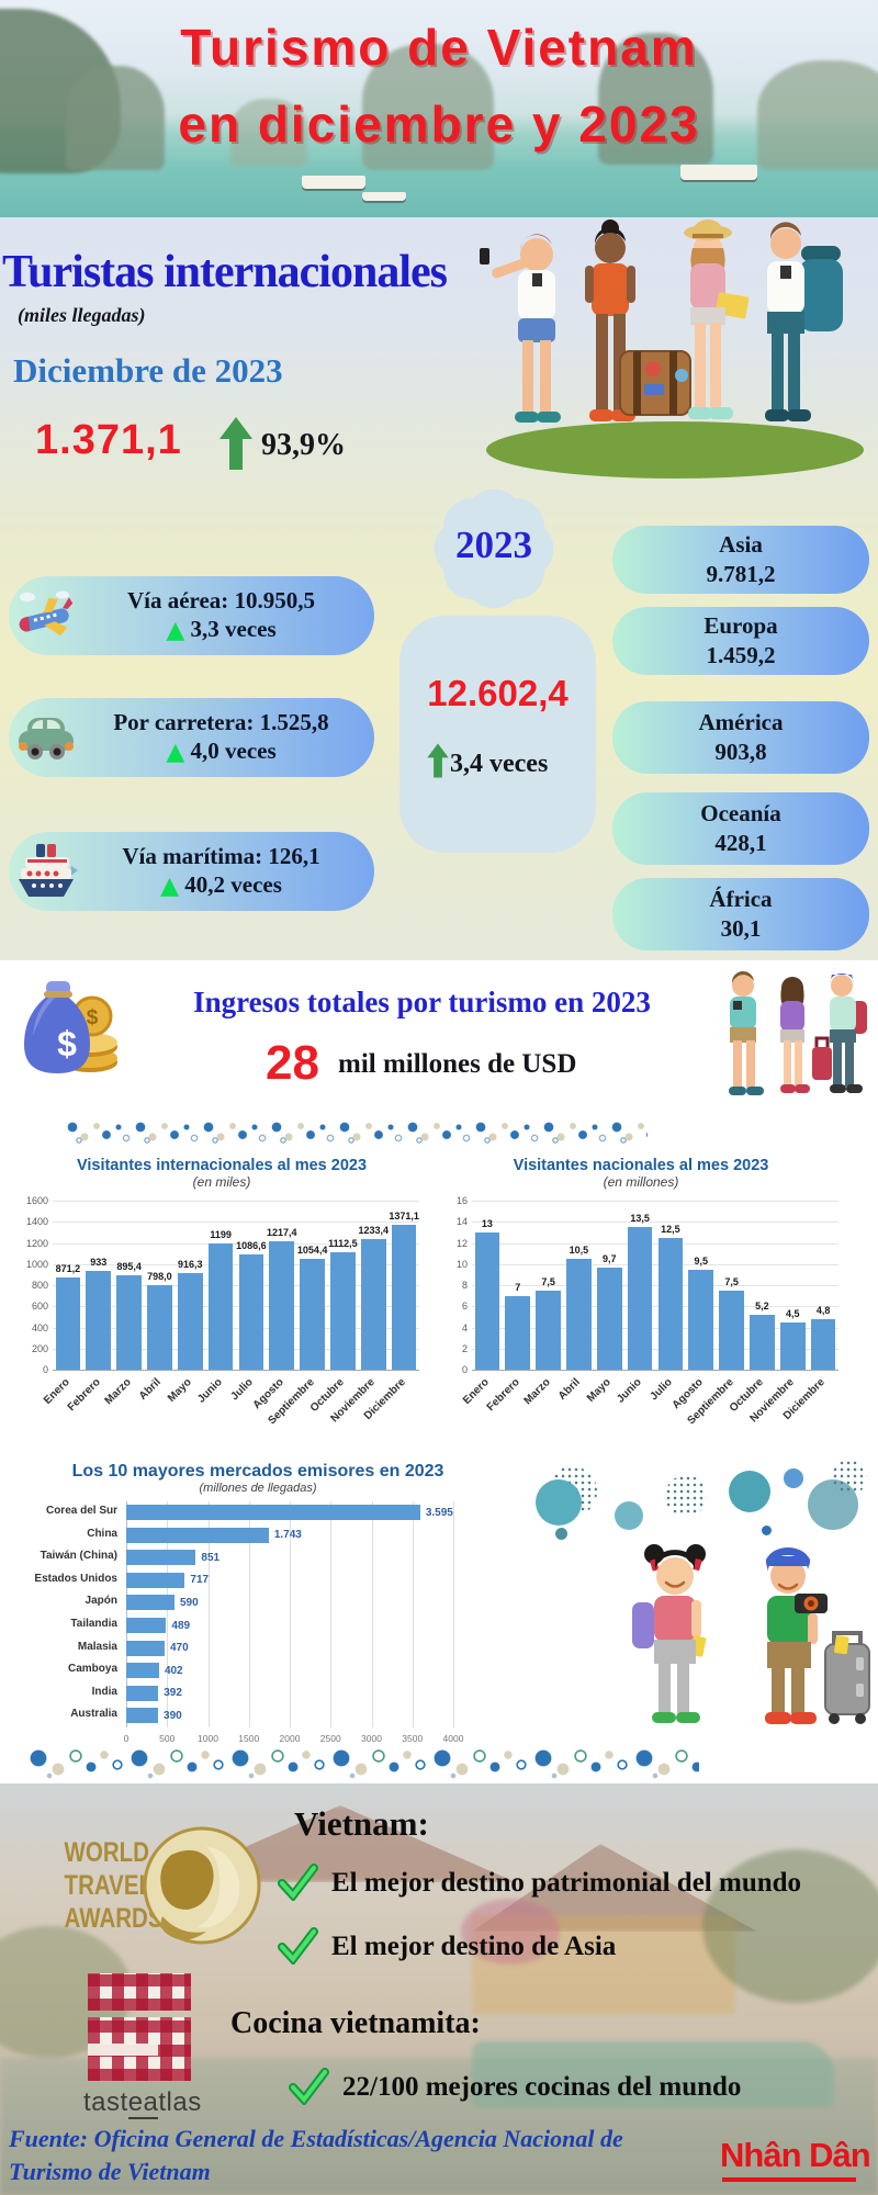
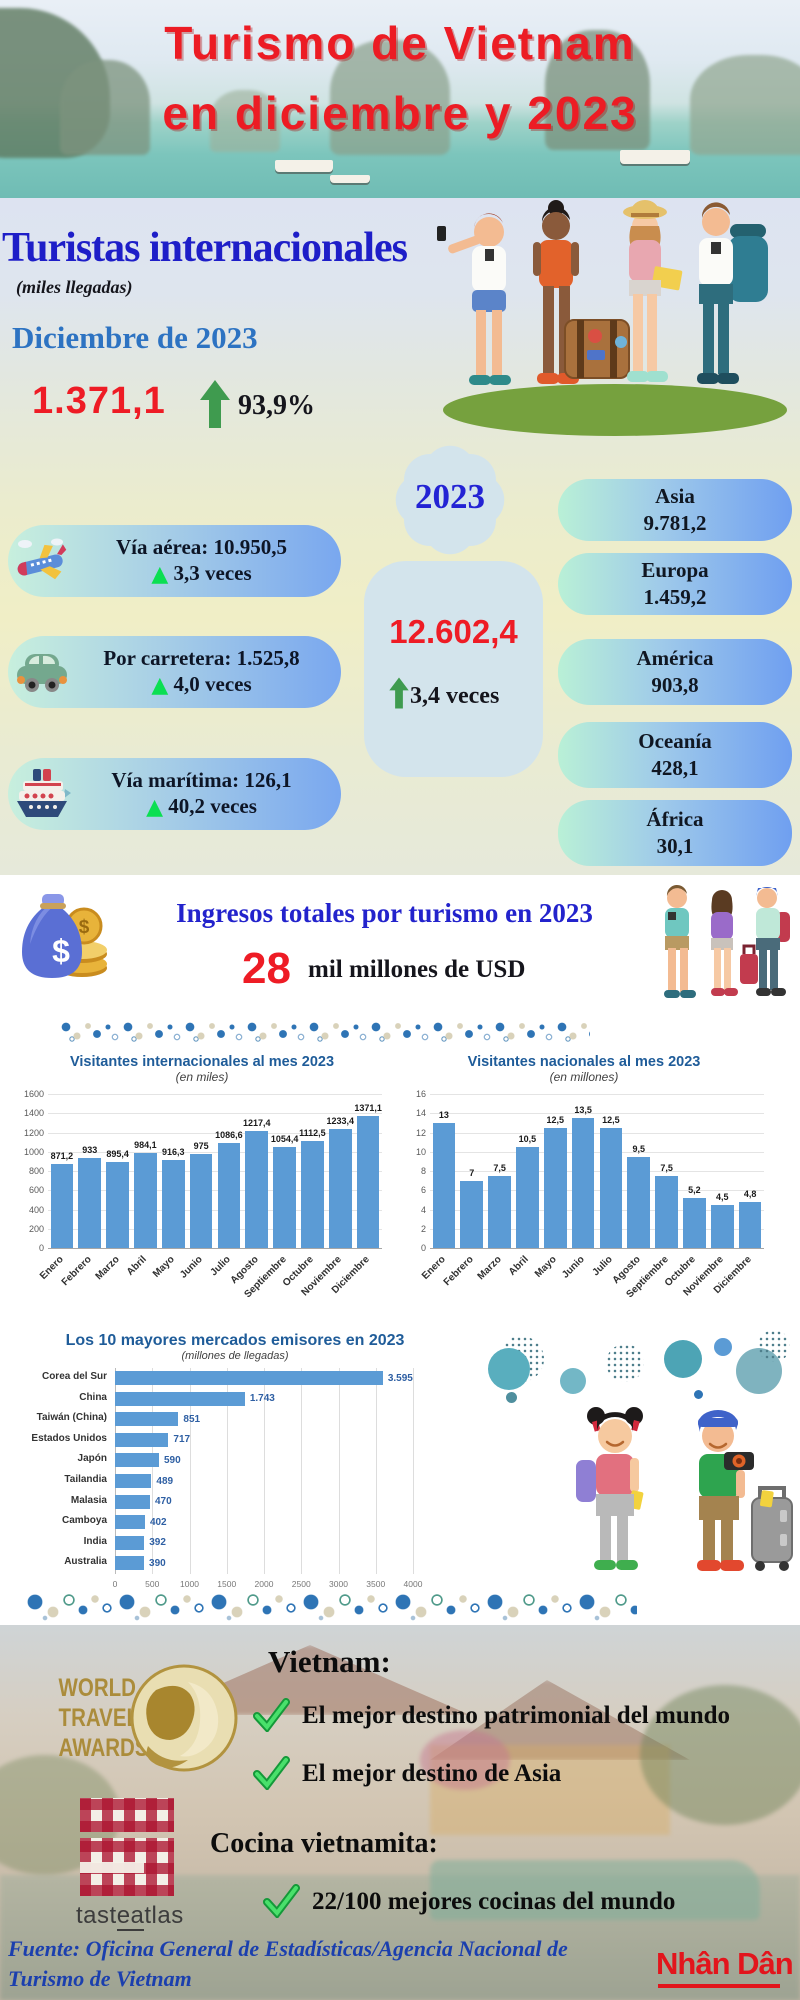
Visitantes internacionales al mes 2023/Abril: 798,0 -> 984,1
Visitantes internacionales al mes 2023/Junio: 1199 -> 975
Visitantes nacionales al mes 2023/Mayo: 9,7 -> 12,5
